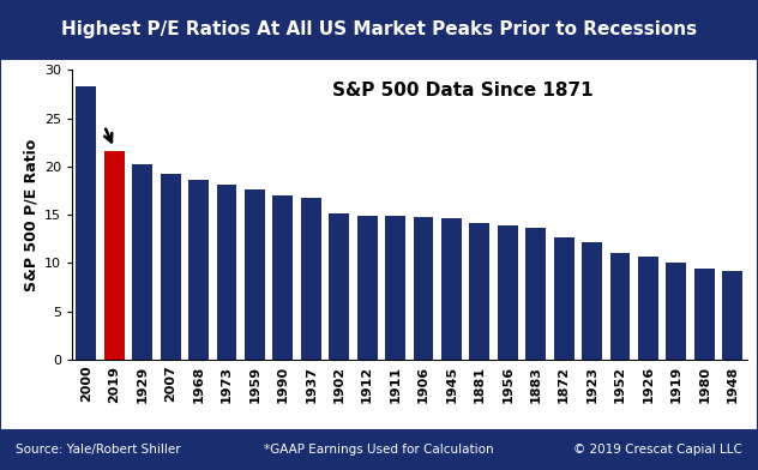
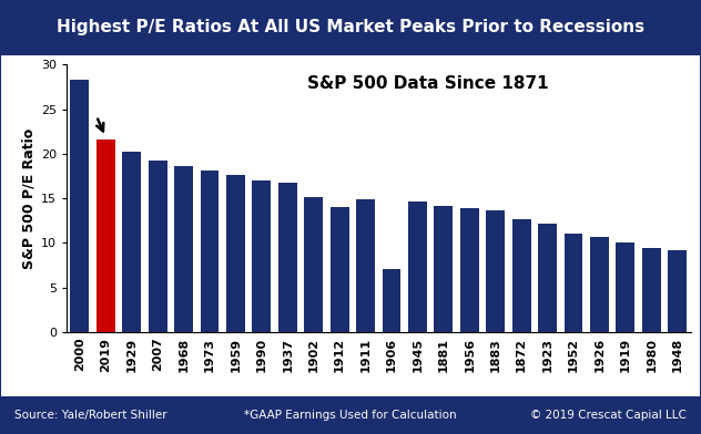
1912: 14.9 -> 14.0
1906: 14.8 -> 7.0
